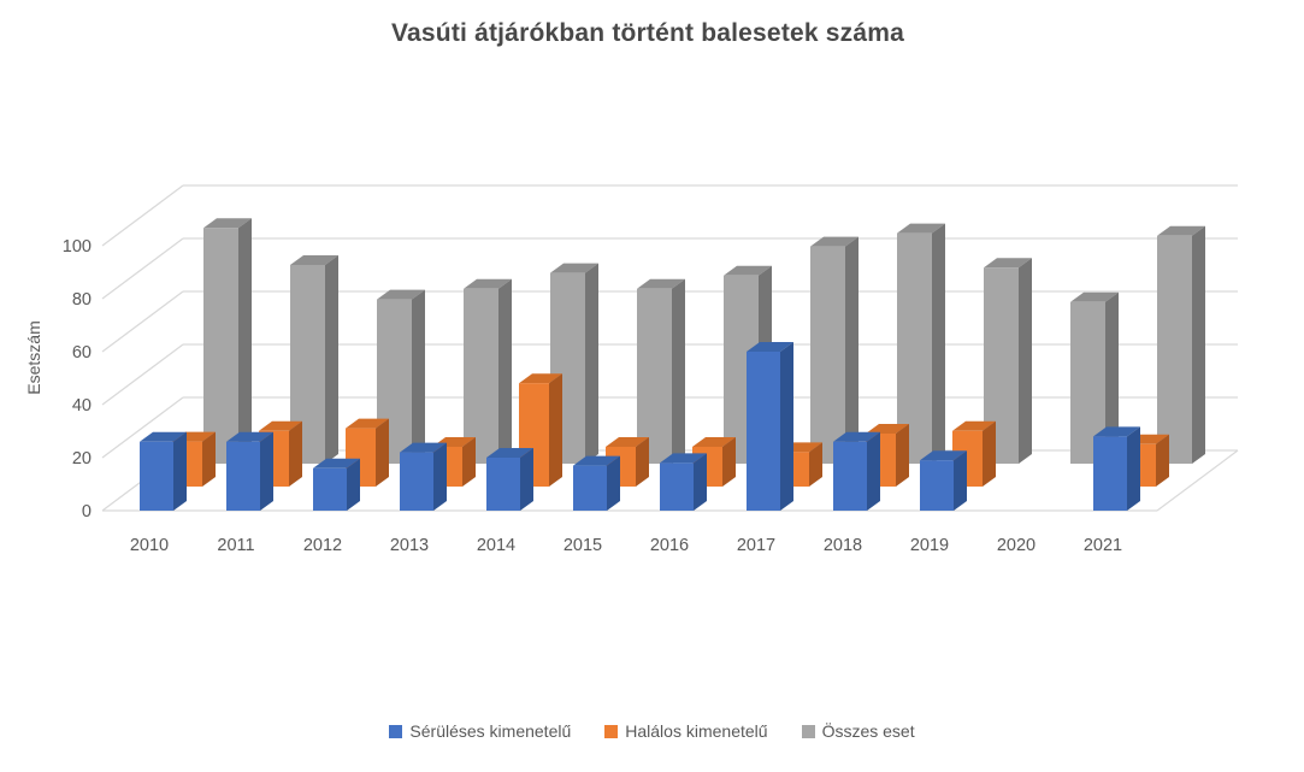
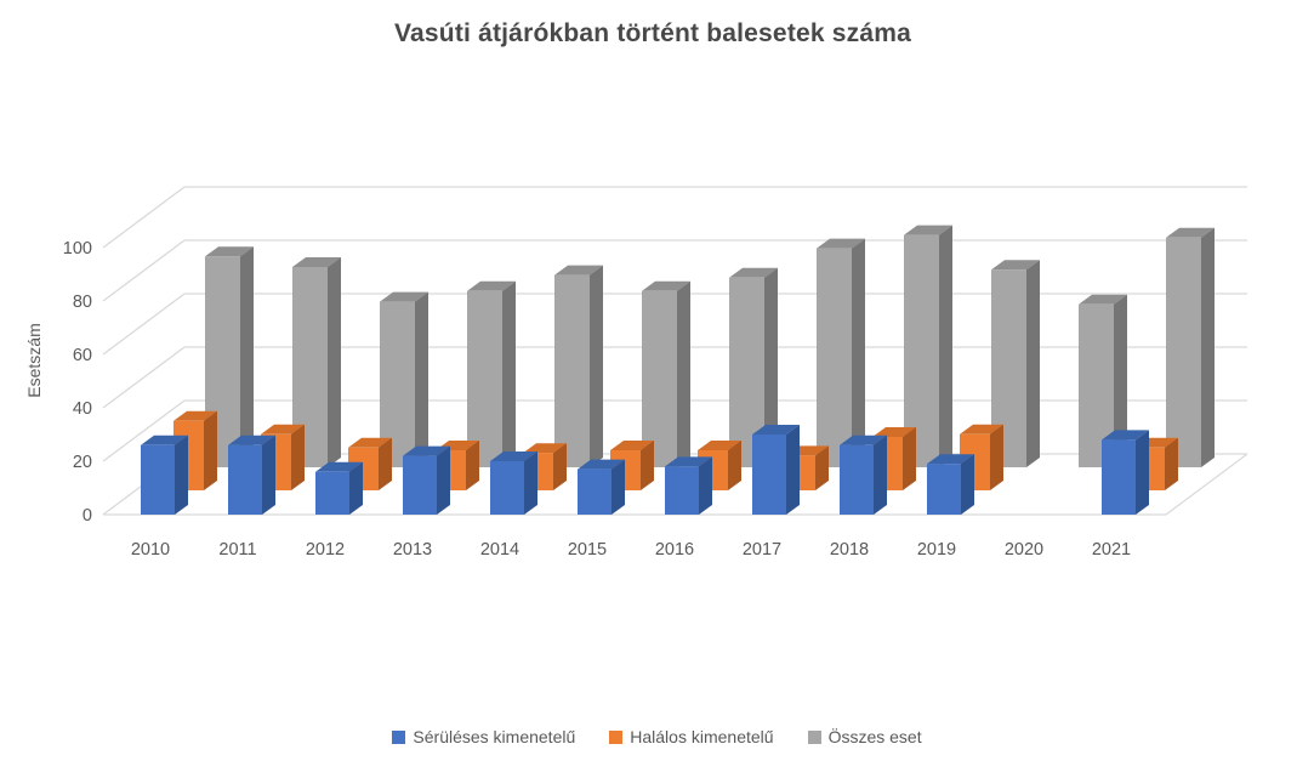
Halálos kimenetelű/2010: 17 -> 26
Összes eset/2010: 89 -> 79
Halálos kimenetelű/2012: 22 -> 16
Halálos kimenetelű/2014: 39 -> 14
Sérüléses kimenetelű/2017: 60 -> 30
